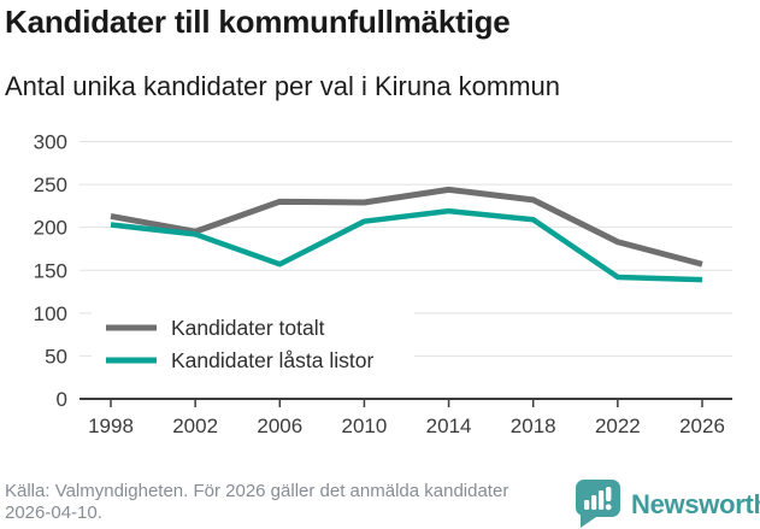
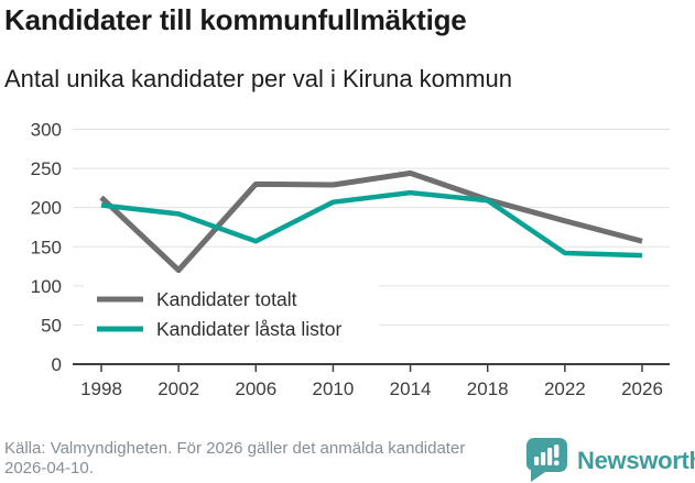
Kandidater totalt/2002: 200 -> 120
Kandidater totalt/2018: 230 -> 210
